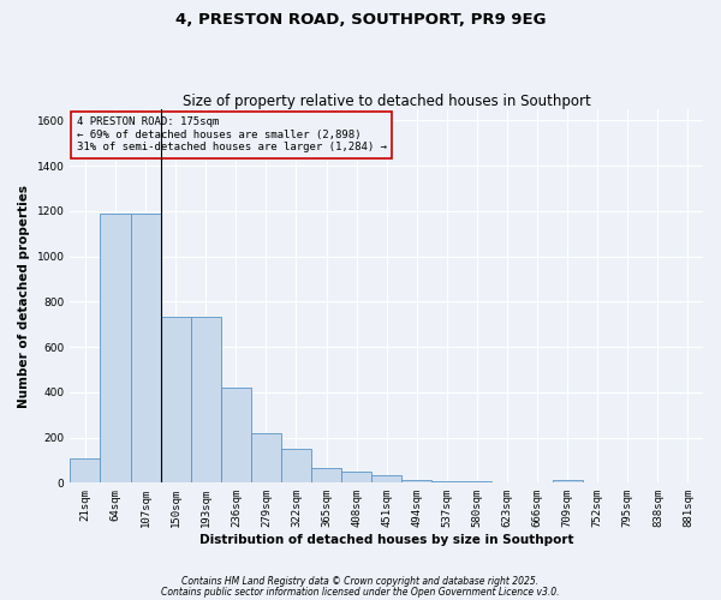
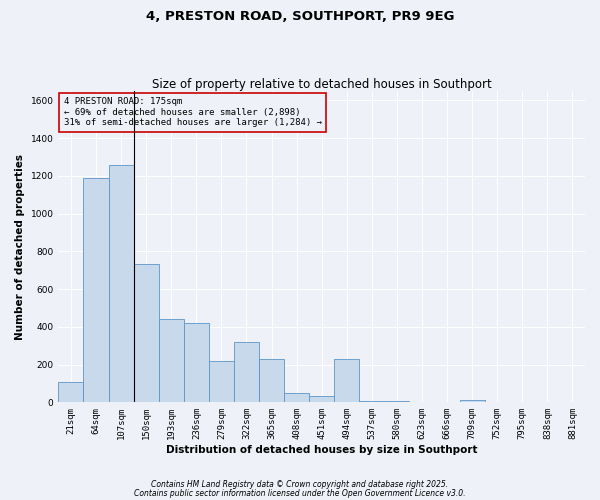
107sqm: 1190 -> 1260
193sqm: 740 -> 440
322sqm: 150 -> 320
365sqm: 60 -> 230
494sqm: 20 -> 230
